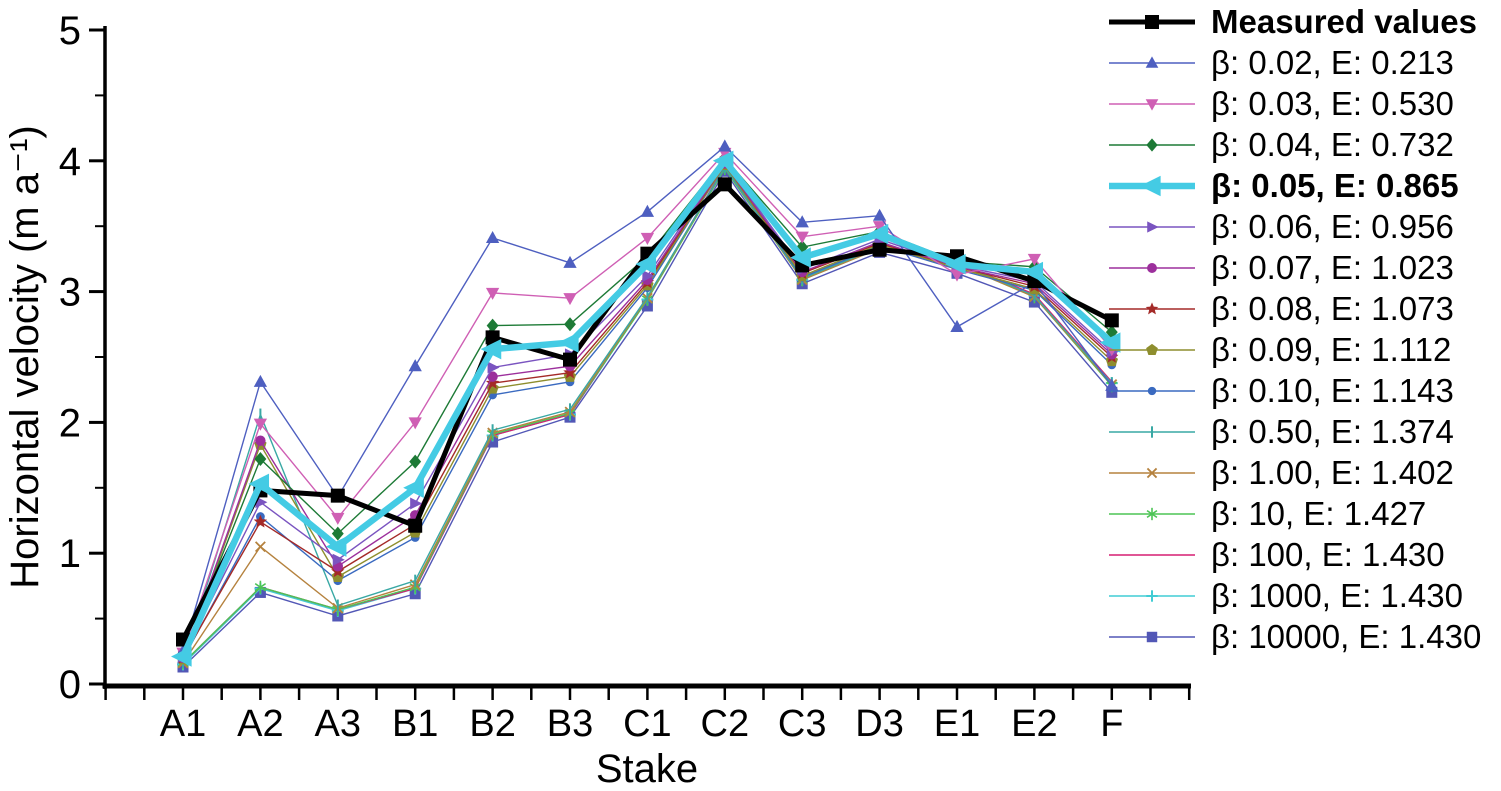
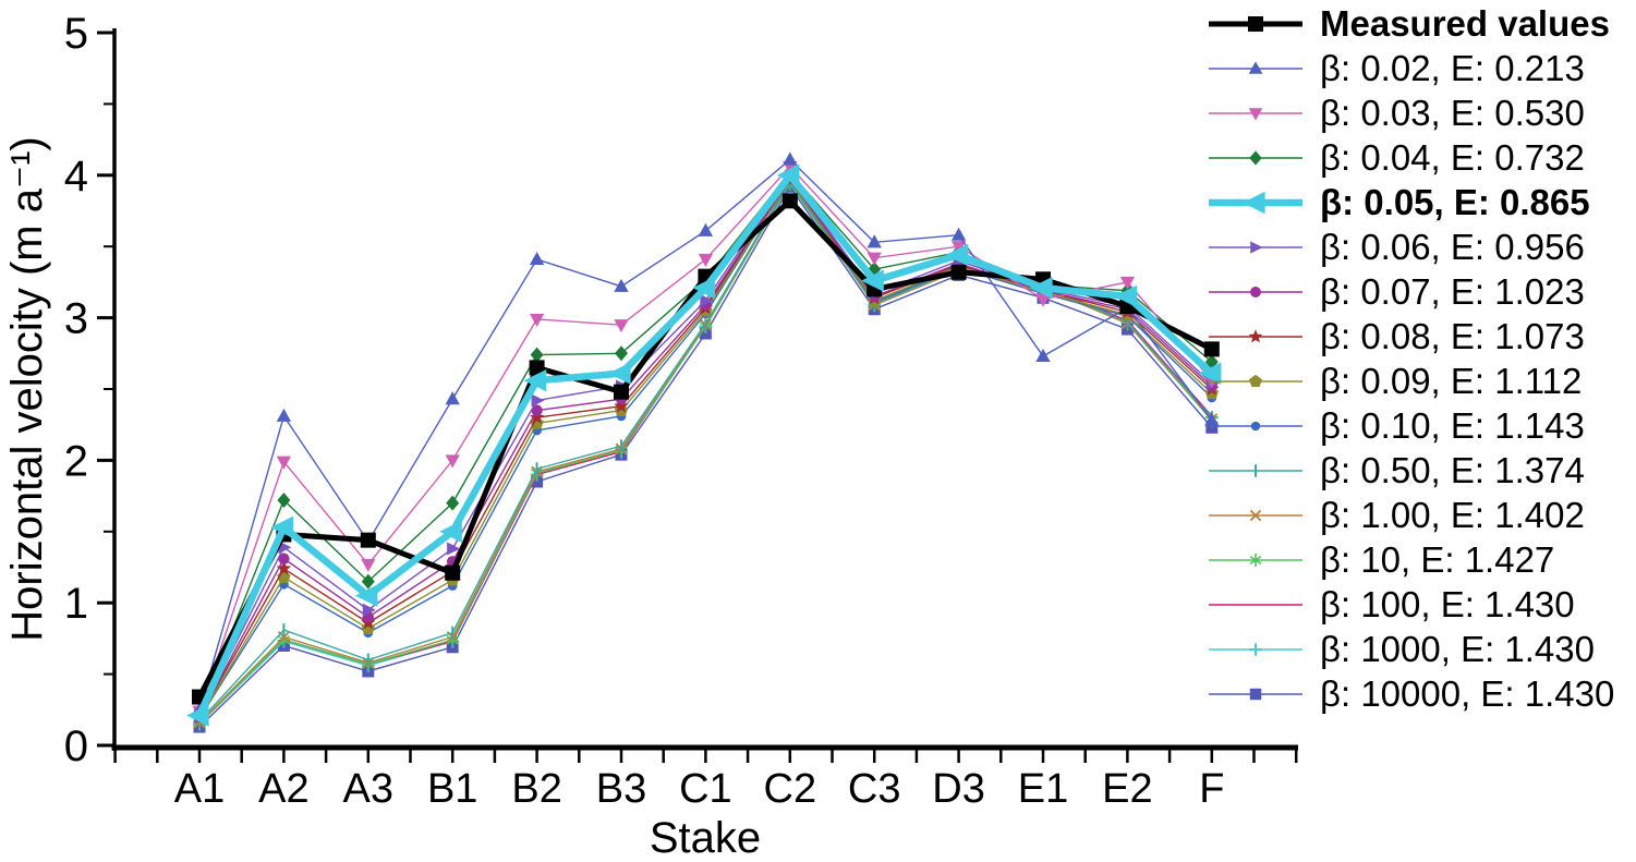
β: 0.07, E: 1.023/A2: 1.86 -> 1.31
β: 0.09, E: 1.112/A2: 1.83 -> 1.18
β: 0.10, E: 1.143/A2: 1.28 -> 1.13
β: 0.50, E: 1.374/A2: 2.06 -> 0.81
β: 1.00, E: 1.402/A2: 1.05 -> 0.76
